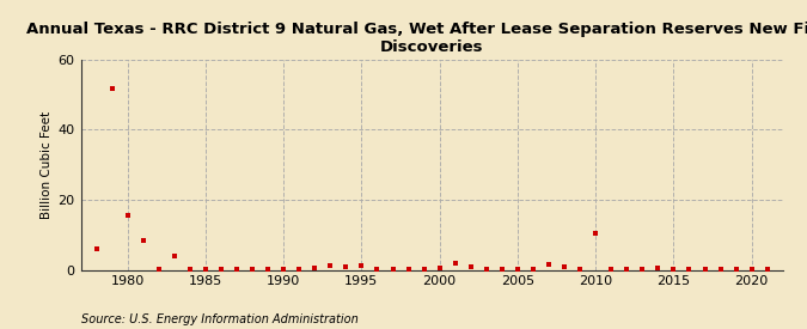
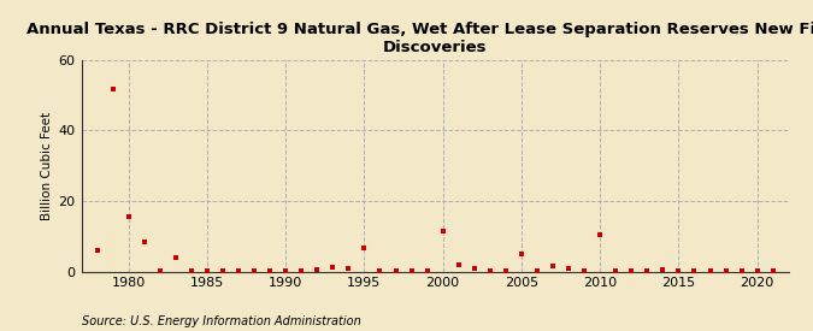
1995: 1.3 -> 6.5
2000: 0.5 -> 11.5
2005: 0.3 -> 5.0
